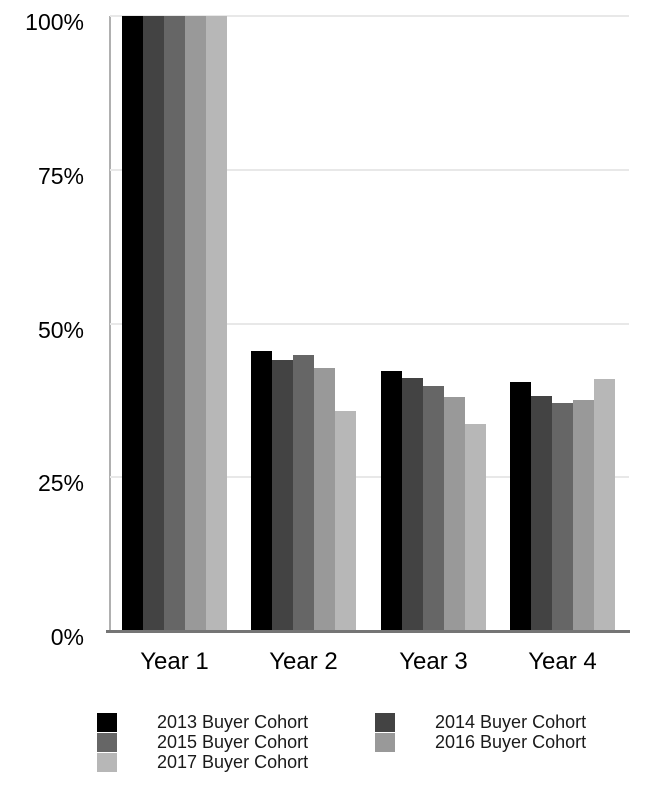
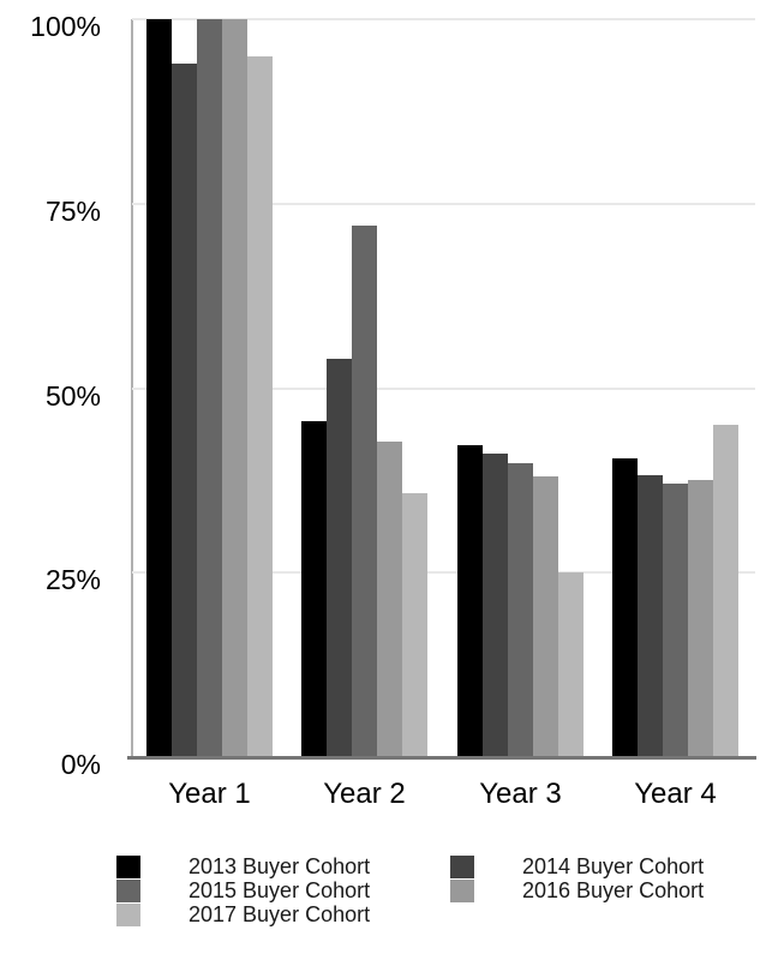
2014 Buyer Cohort/Year 1: 100% -> 94%
2017 Buyer Cohort/Year 1: 100% -> 95%
2014 Buyer Cohort/Year 2: 44% -> 54%
2015 Buyer Cohort/Year 2: 45% -> 72%
2017 Buyer Cohort/Year 3: 34% -> 25%
2017 Buyer Cohort/Year 4: 41% -> 45%
